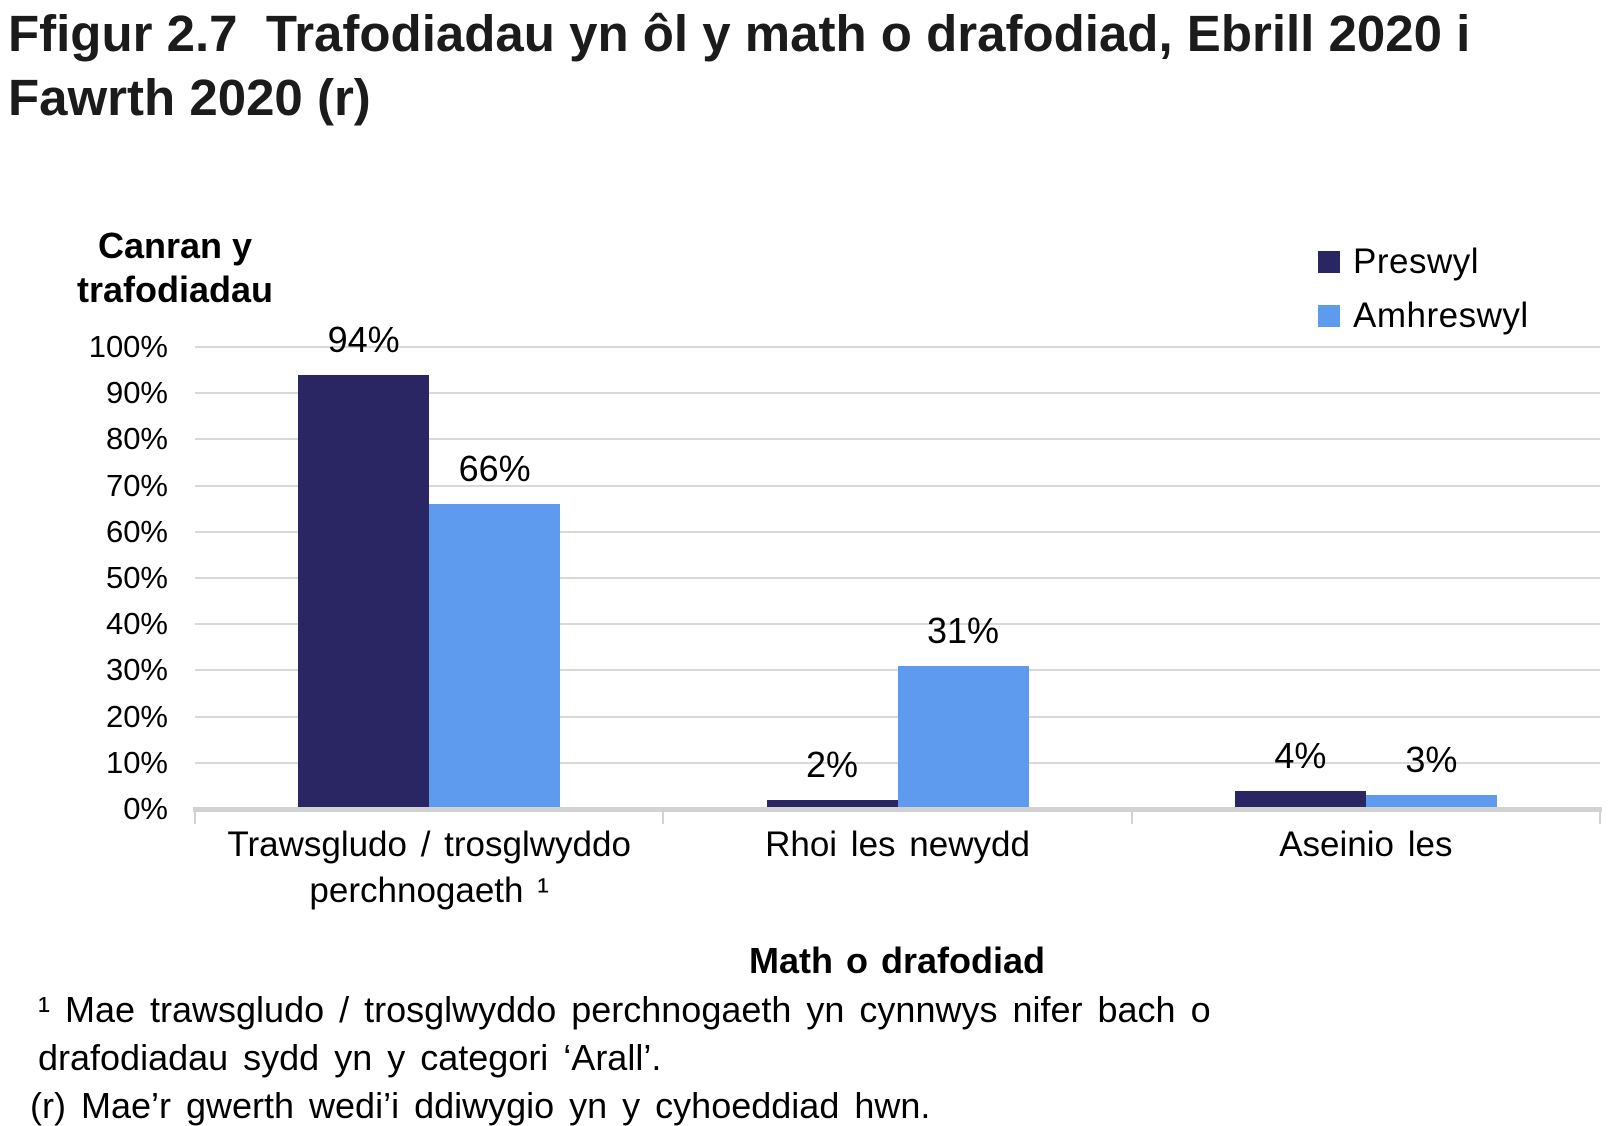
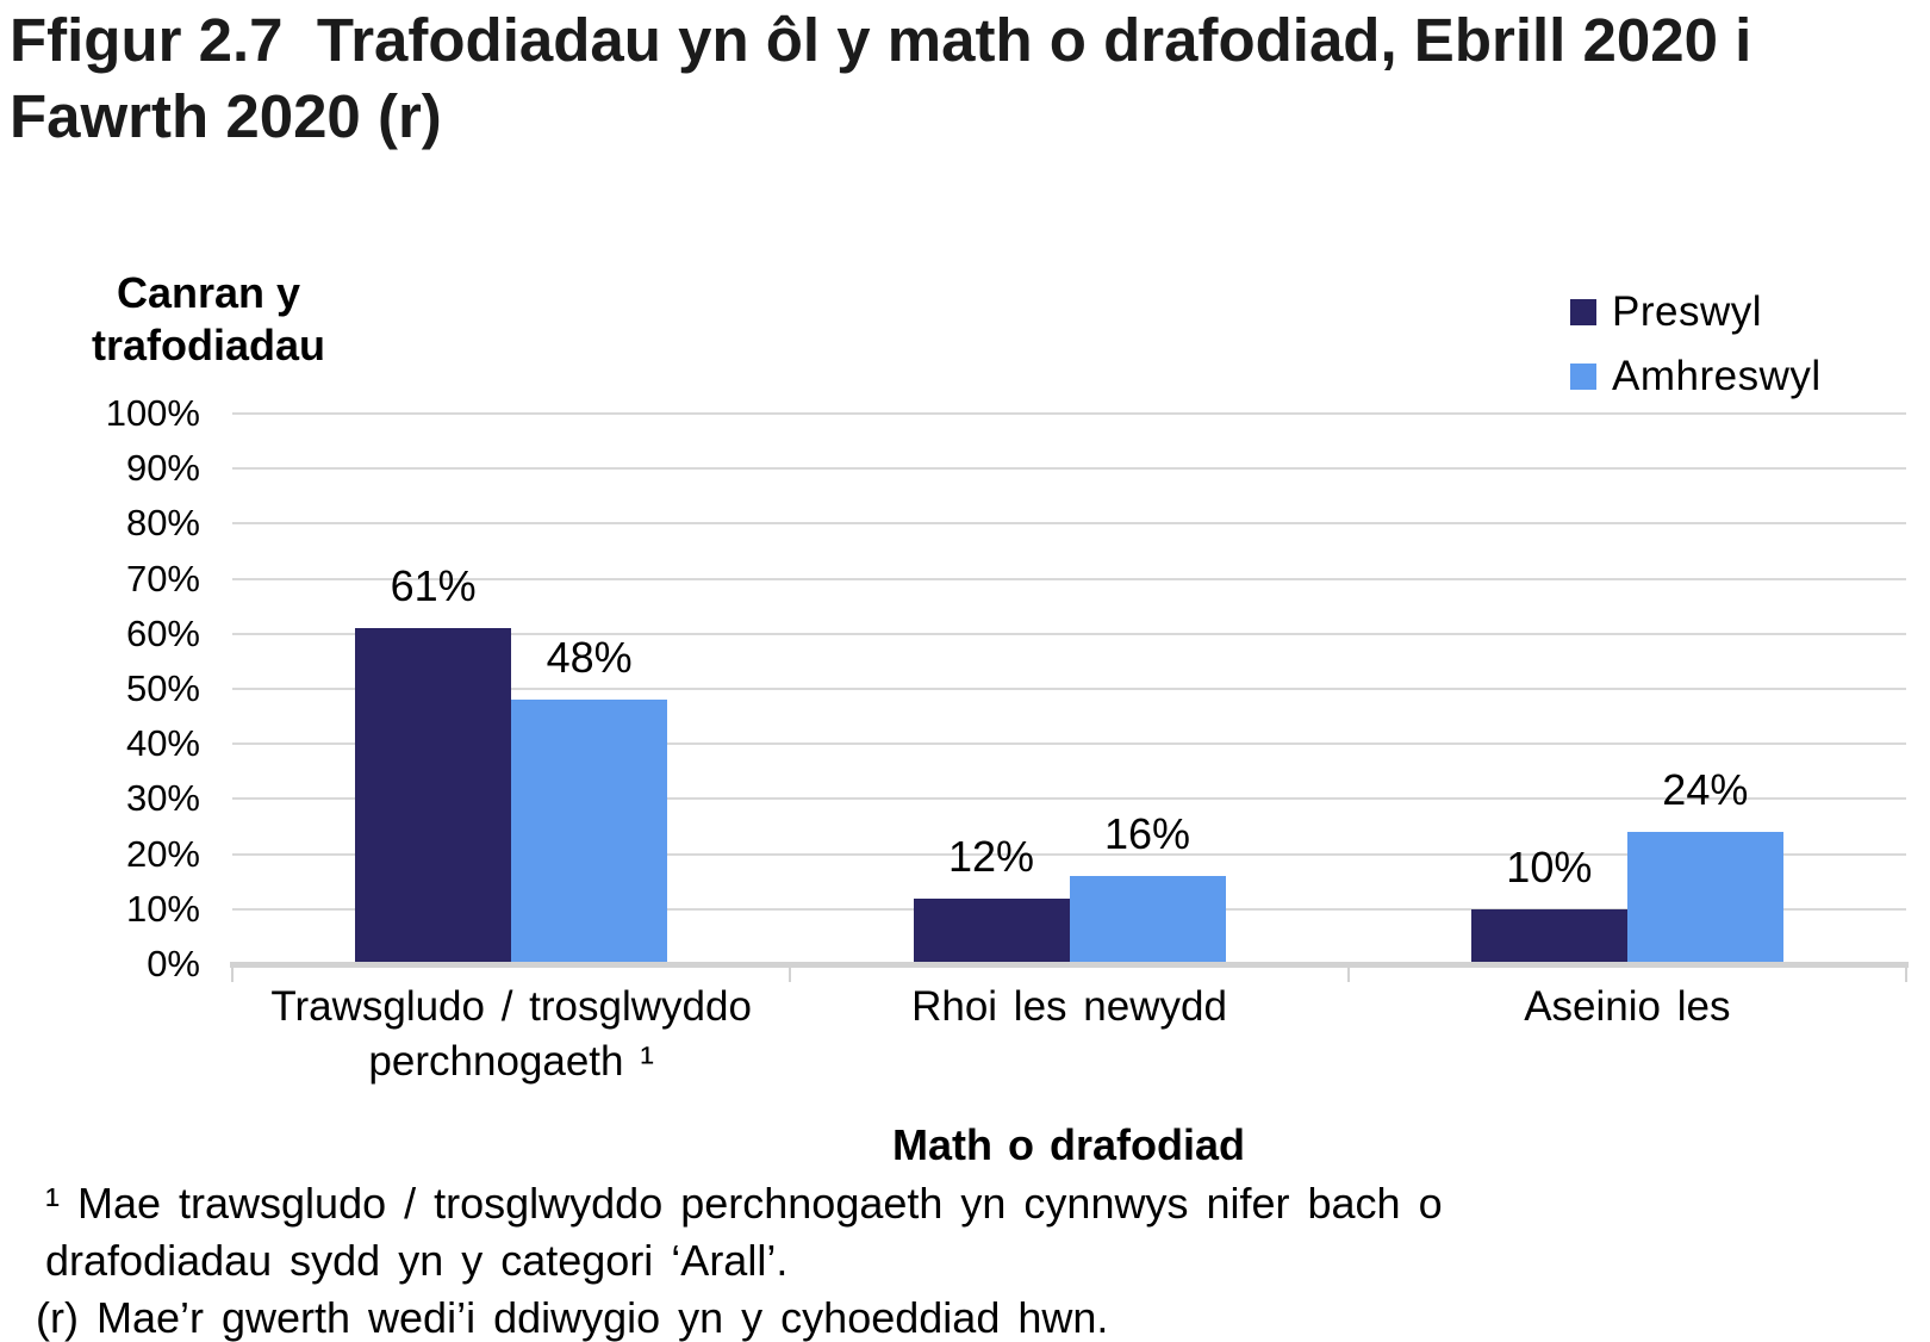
Preswyl/Trawsgludo / trosglwyddo perchnogaeth ¹: 94% -> 61%
Amhreswyl/Trawsgludo / trosglwyddo perchnogaeth ¹: 66% -> 48%
Preswyl/Rhoi les newydd: 2% -> 12%
Amhreswyl/Rhoi les newydd: 31% -> 16%
Preswyl/Aseinio les: 4% -> 10%
Amhreswyl/Aseinio les: 3% -> 24%
